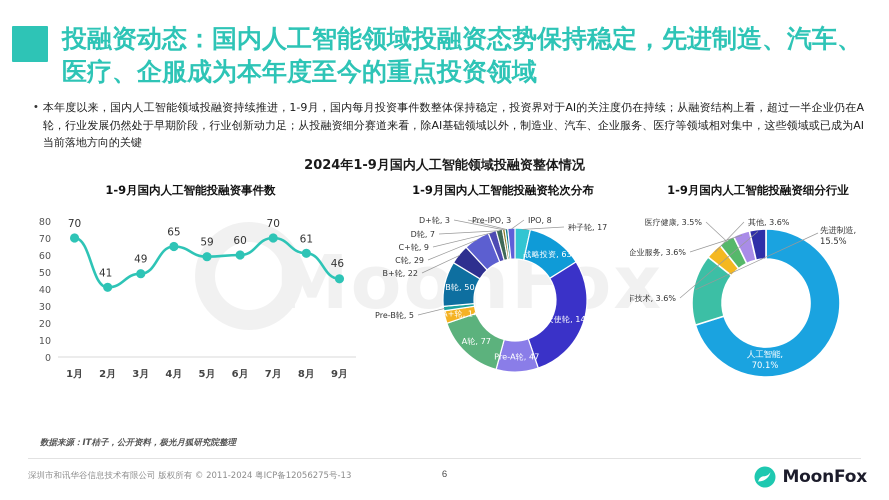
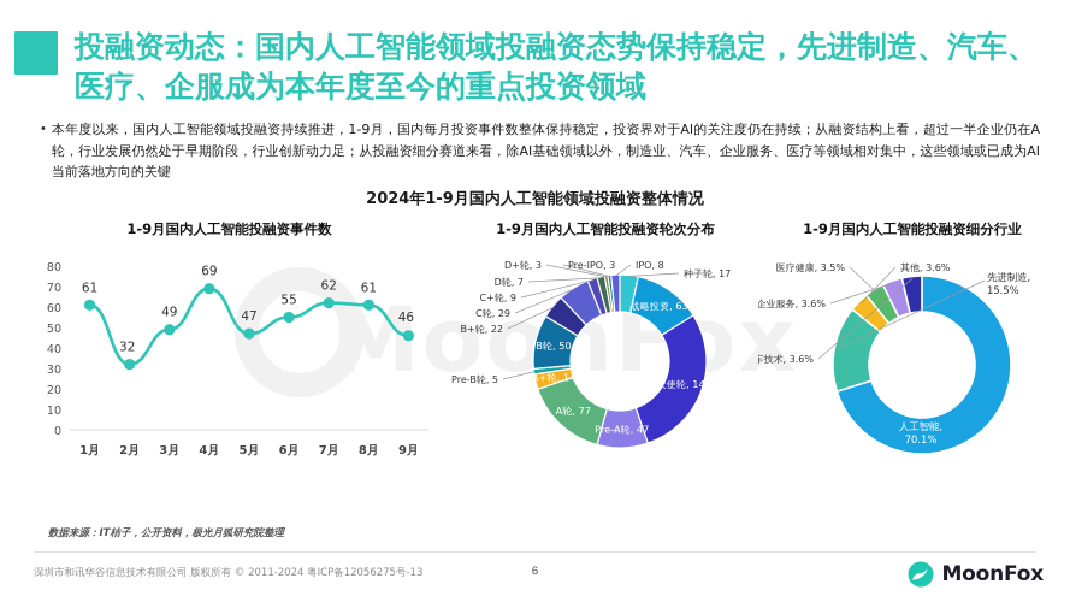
1-9月国内人工智能投融资事件数/1月: 70 -> 61
1-9月国内人工智能投融资事件数/2月: 41 -> 32
1-9月国内人工智能投融资事件数/4月: 65 -> 69
1-9月国内人工智能投融资事件数/5月: 59 -> 47
1-9月国内人工智能投融资事件数/6月: 60 -> 55
1-9月国内人工智能投融资事件数/7月: 70 -> 62
